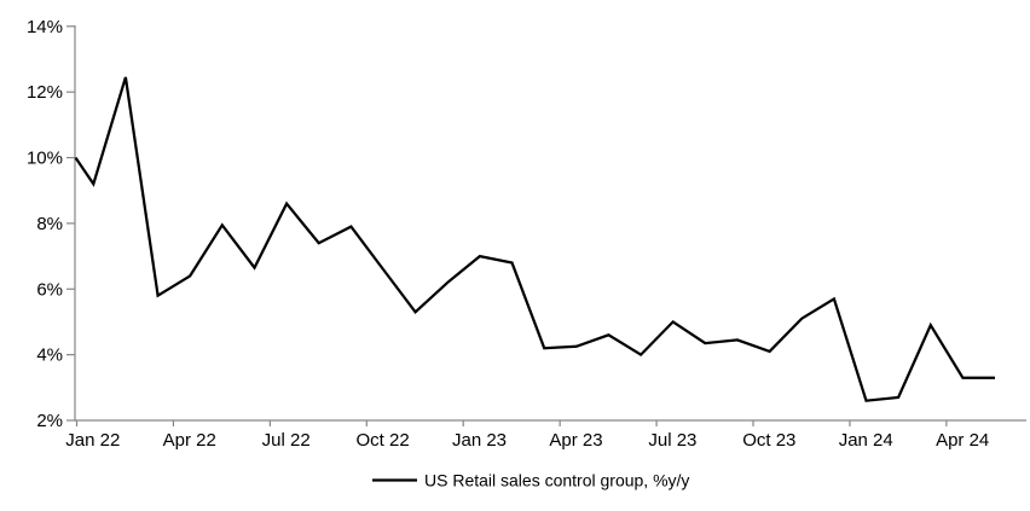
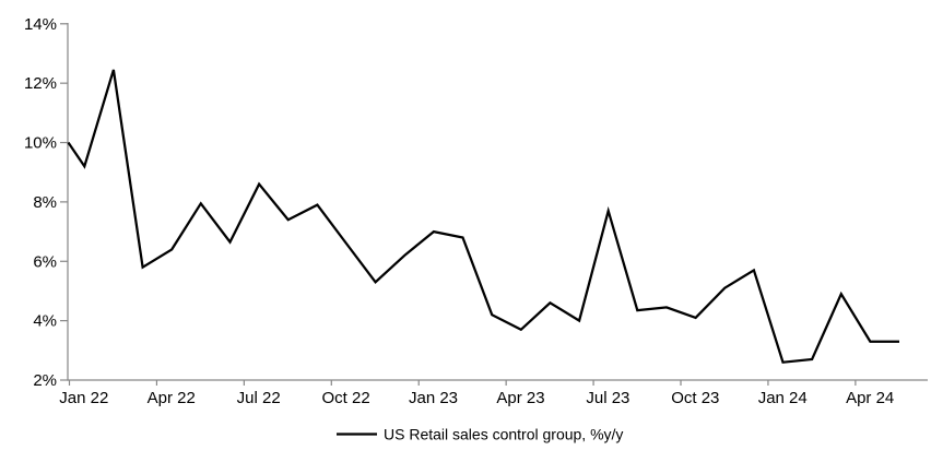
Apr 23: 4.2% -> 3.7%
Jul 23: 5.0% -> 7.7%
